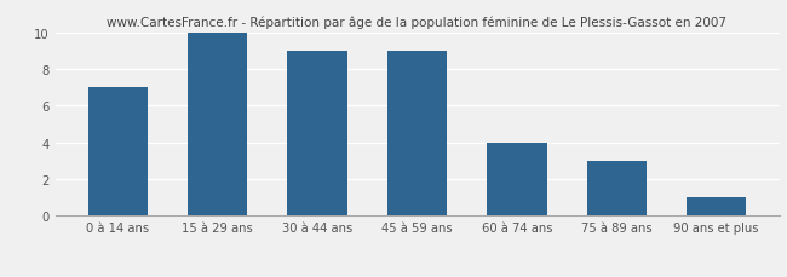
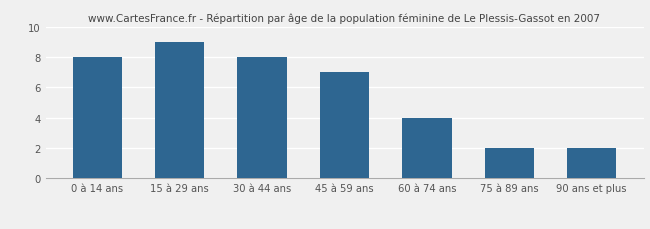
0 à 14 ans: 7 -> 8
15 à 29 ans: 10 -> 9
30 à 44 ans: 9 -> 8
45 à 59 ans: 9 -> 7
75 à 89 ans: 3 -> 2
90 ans et plus: 1 -> 2
